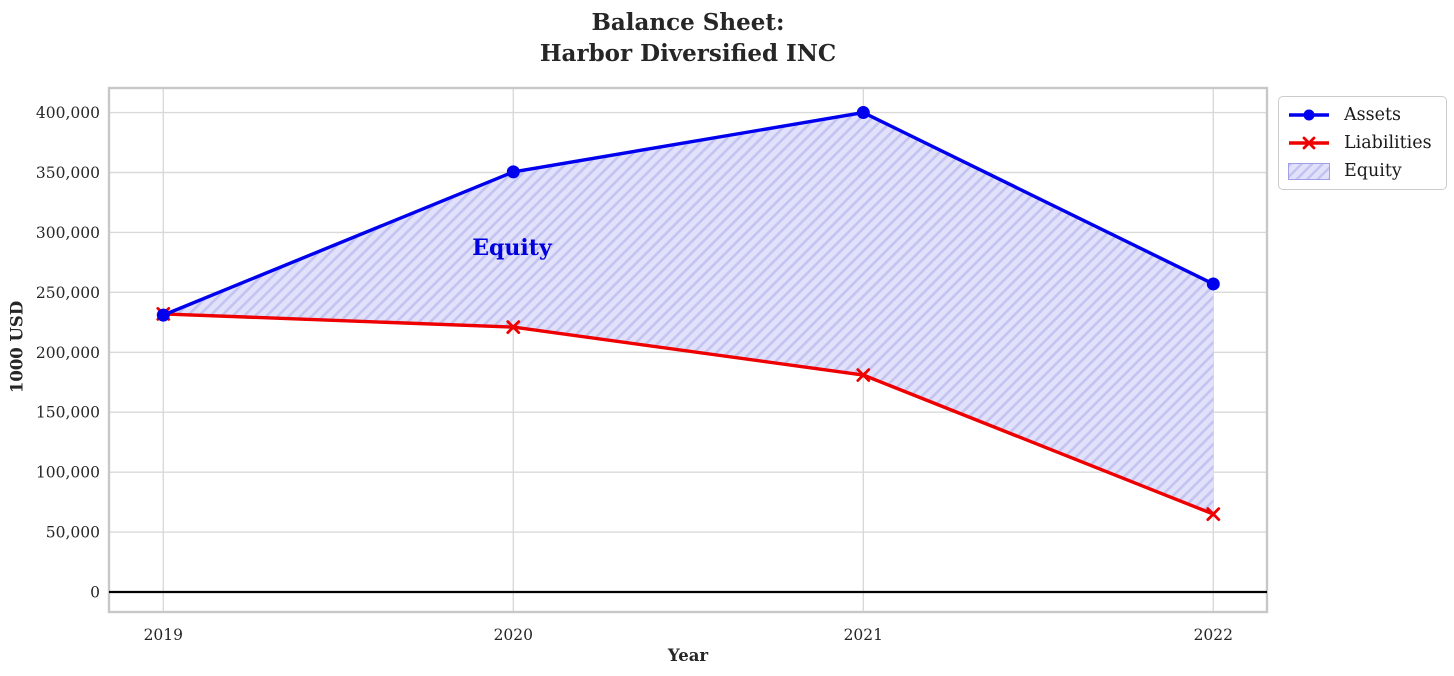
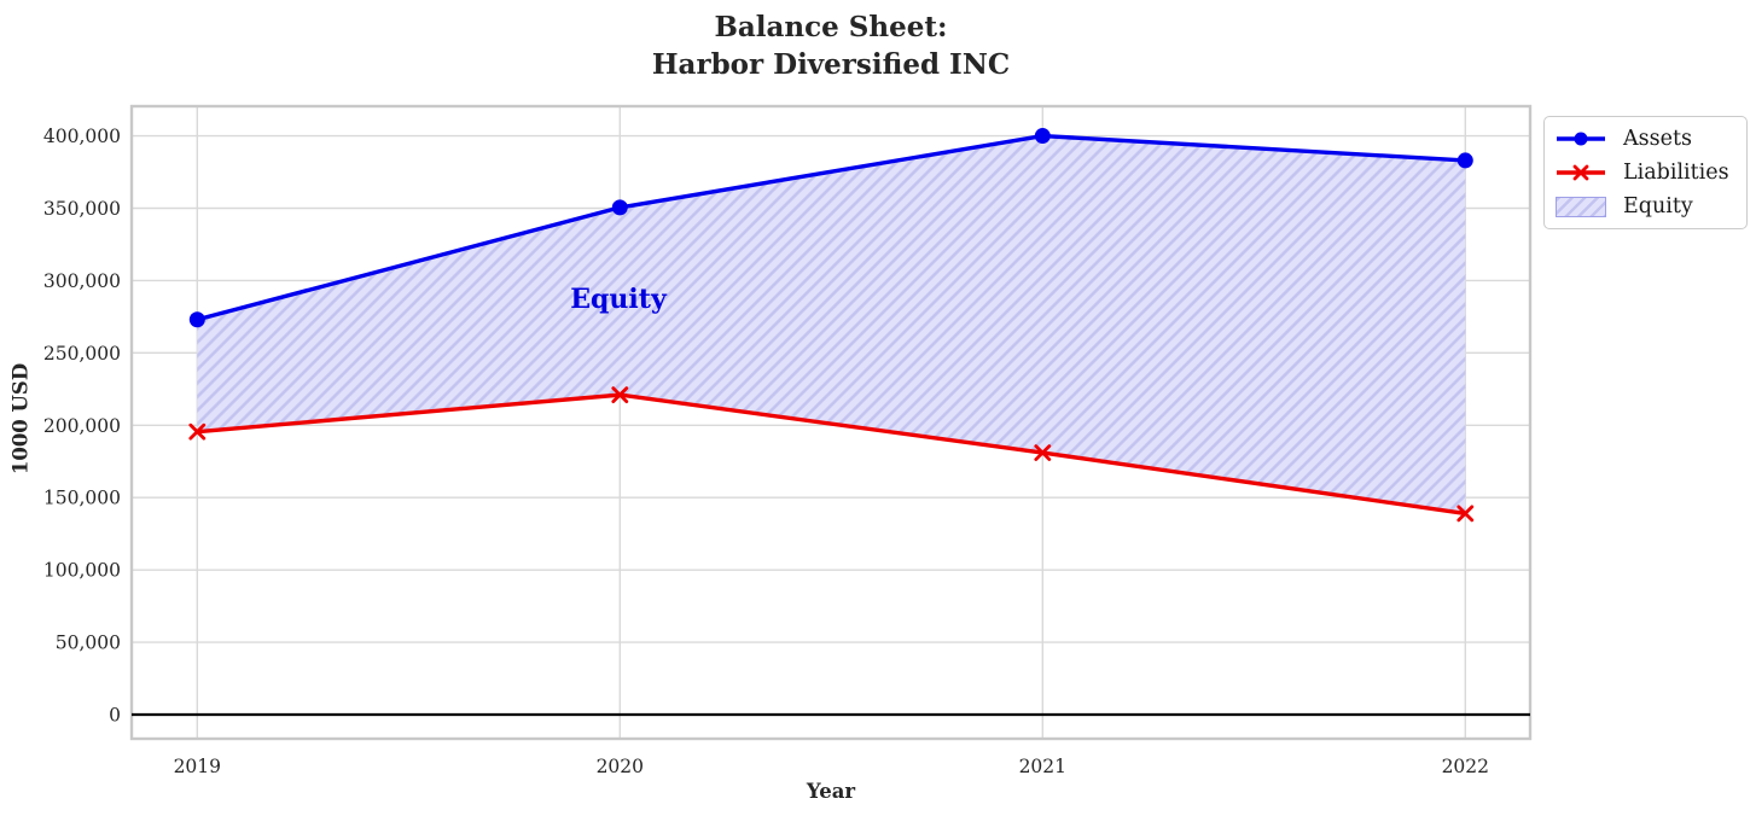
Assets/2019: 231000 -> 273000
Liabilities/2019: 232000 -> 196000
Assets/2022: 257000 -> 383000
Liabilities/2022: 65000 -> 139000
